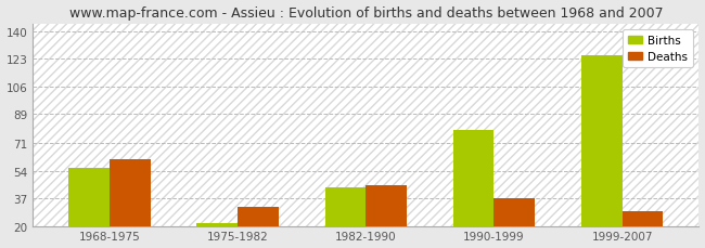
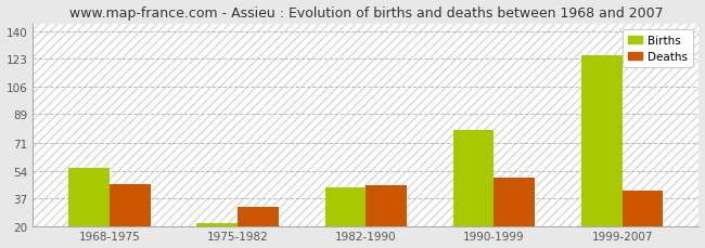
Deaths/1968-1975: 61 -> 46
Deaths/1990-1999: 37 -> 50
Deaths/1999-2007: 29 -> 42
